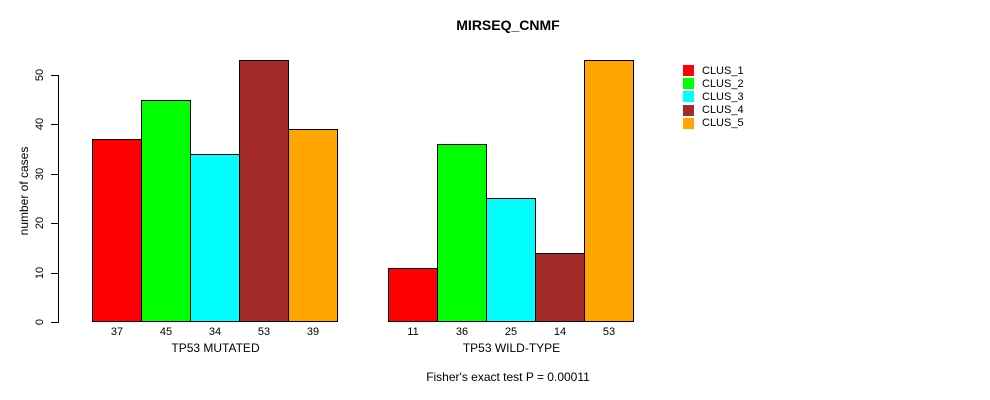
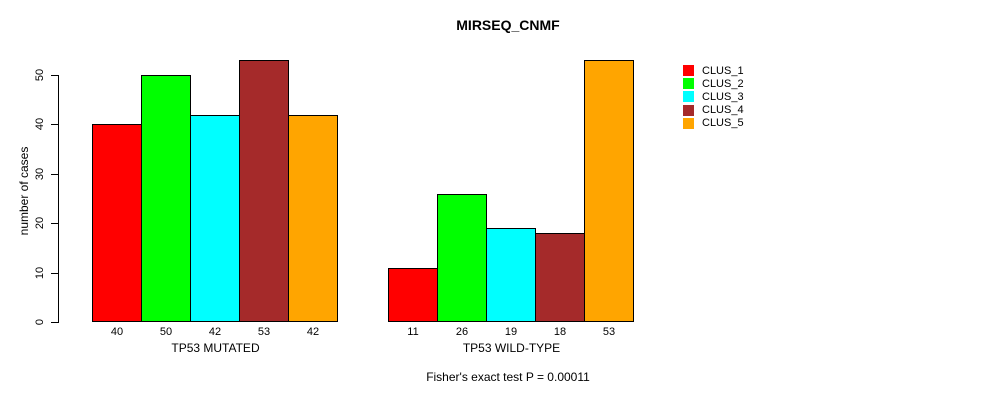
CLUS_1/TP53 MUTATED: 37 -> 40
CLUS_2/TP53 MUTATED: 45 -> 50
CLUS_3/TP53 MUTATED: 34 -> 42
CLUS_5/TP53 MUTATED: 39 -> 42
CLUS_2/TP53 WILD-TYPE: 36 -> 26
CLUS_3/TP53 WILD-TYPE: 25 -> 19
CLUS_4/TP53 WILD-TYPE: 14 -> 18
